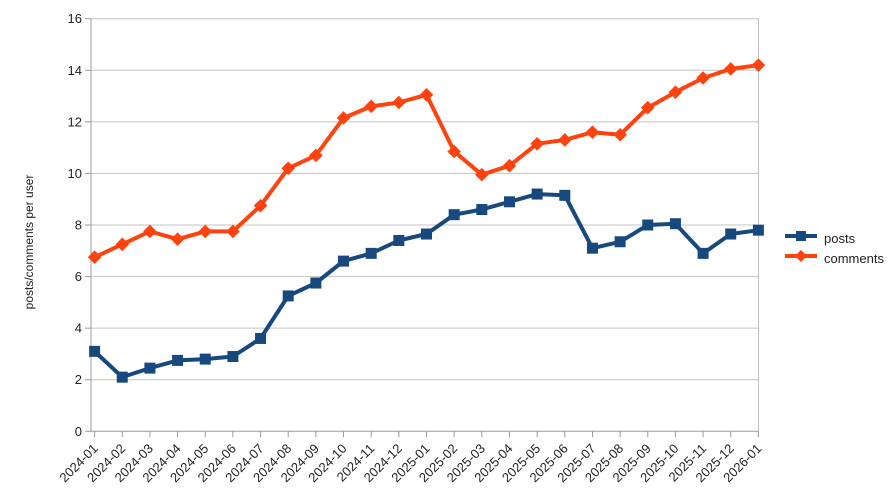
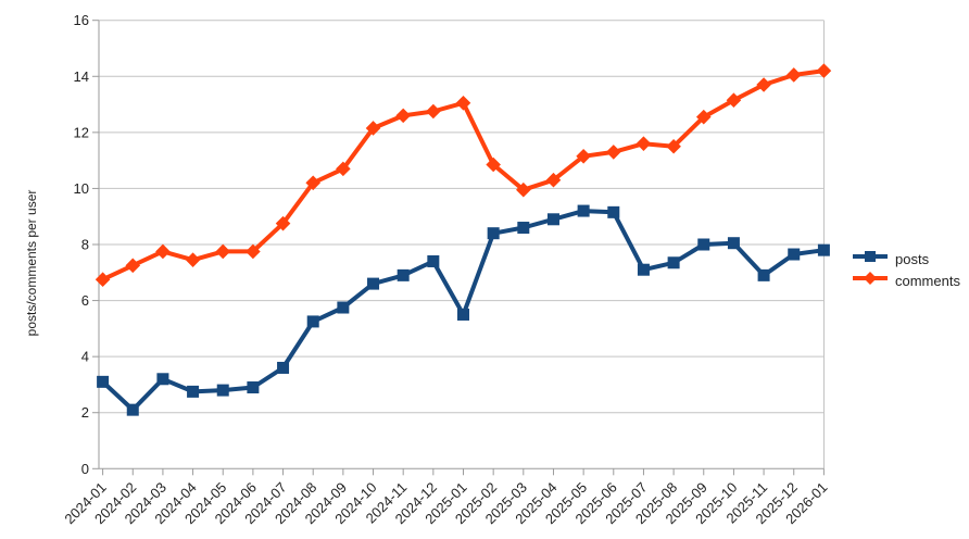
posts/2024-03: 2.5 -> 3.2
posts/2025-01: 7.7 -> 5.5
